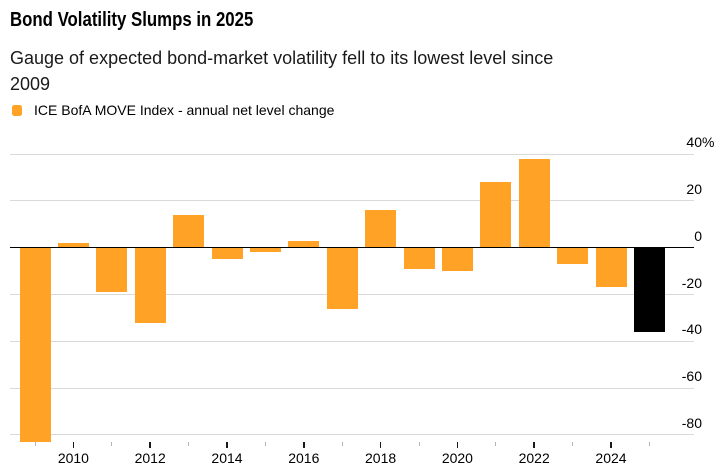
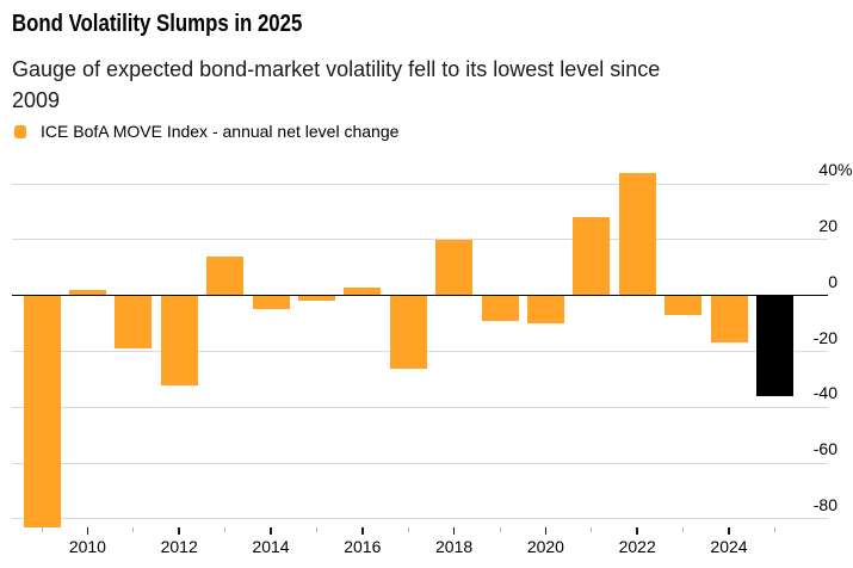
2018: 16 -> 20
2022: 38 -> 44
